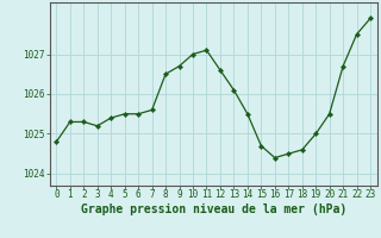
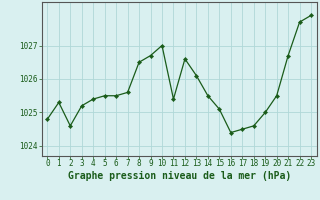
2: 1025.3 -> 1024.6
11: 1027.1 -> 1025.4
15: 1024.7 -> 1025.1
22: 1027.5 -> 1027.7
